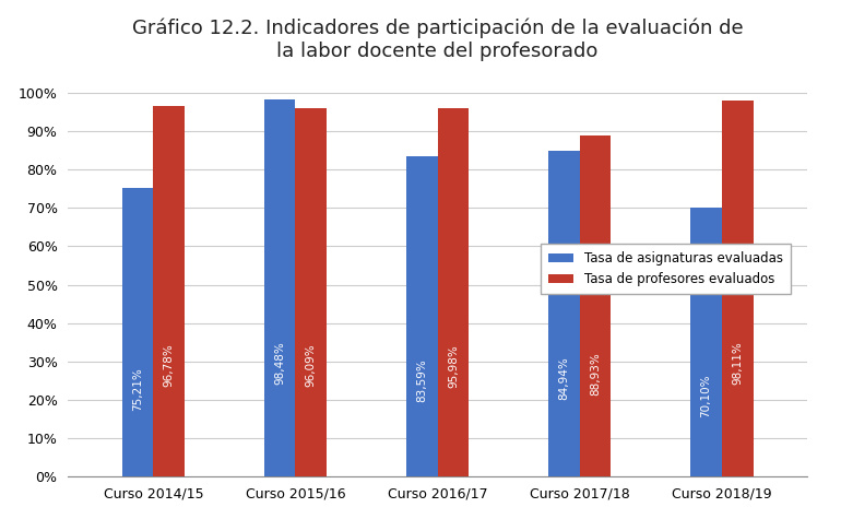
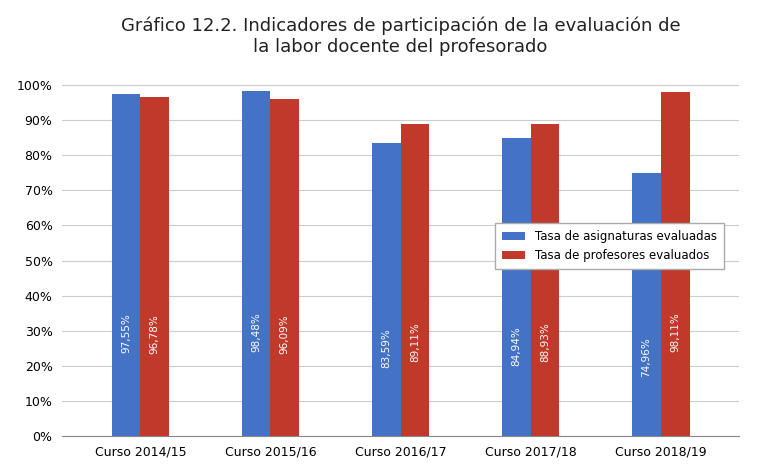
Tasa de asignaturas evaluadas/Curso 2014/15: 75,21% -> 97,55%
Tasa de profesores evaluados/Curso 2016/17: 95,98% -> 89,11%
Tasa de asignaturas evaluadas/Curso 2018/19: 70,10% -> 74,96%
